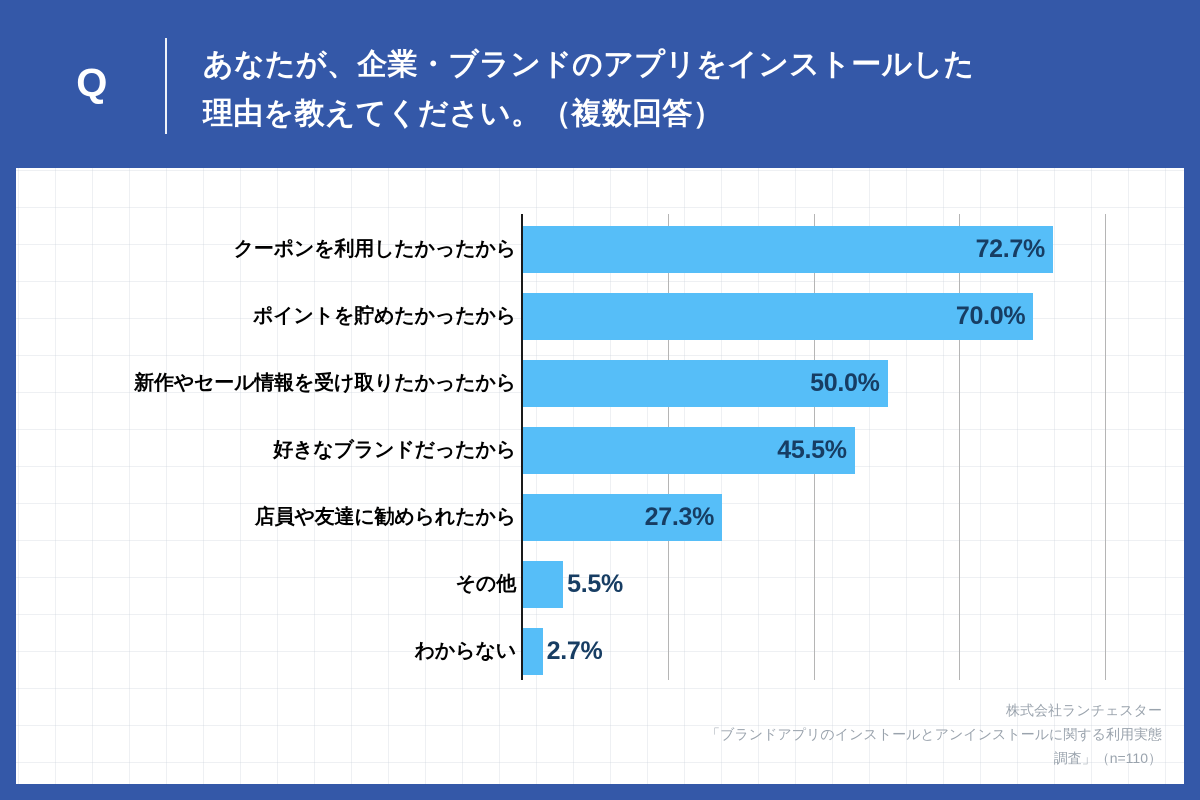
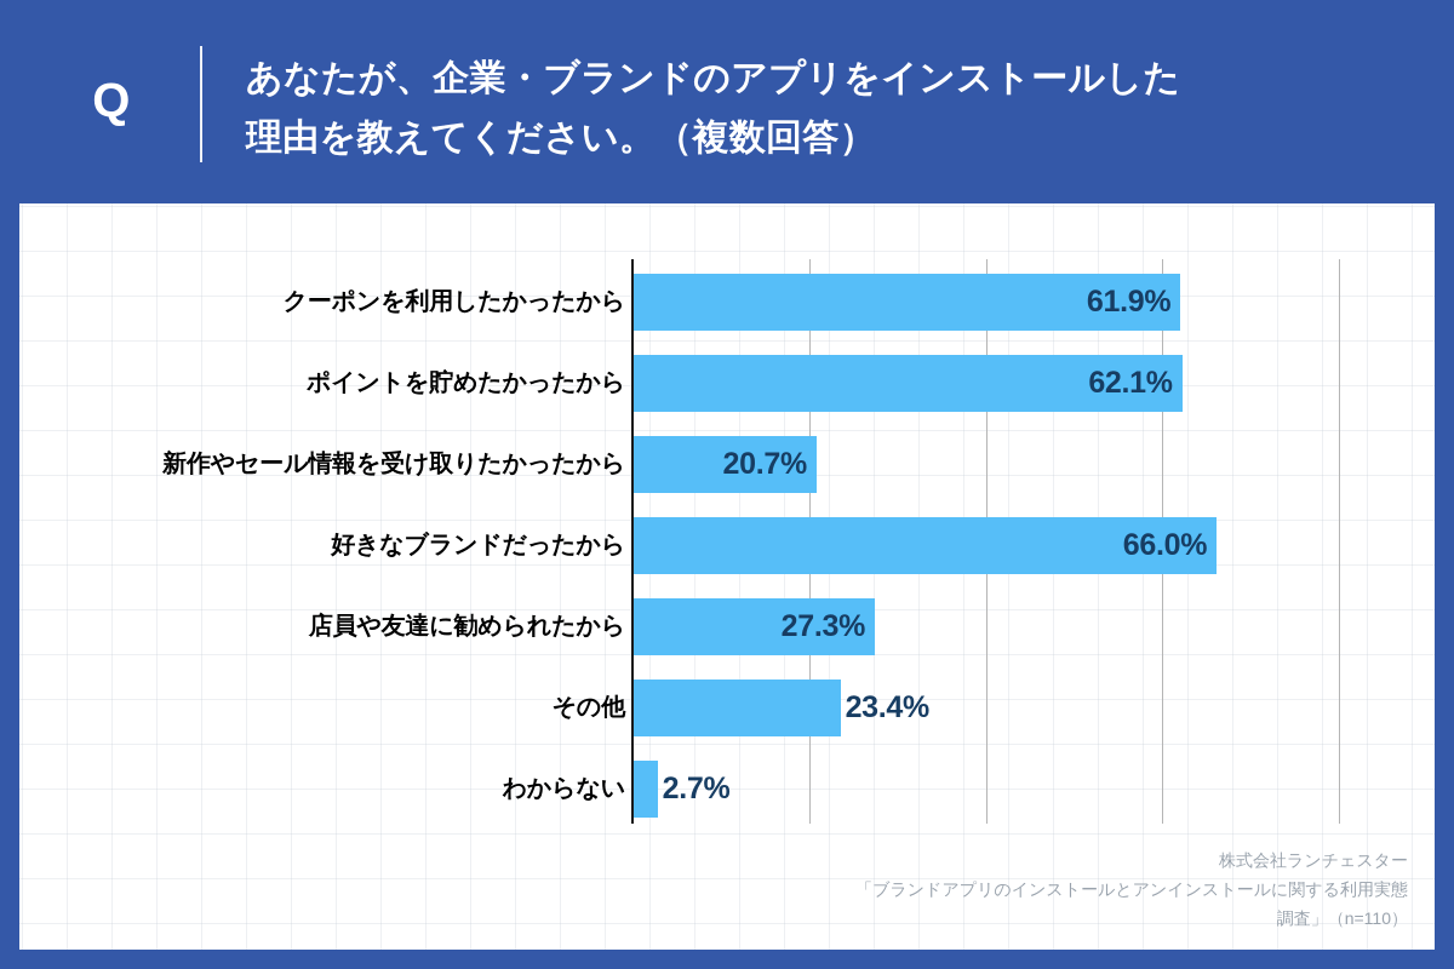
クーポンを利用したかったから: 72.7% -> 61.9%
ポイントを貯めたかったから: 70.0% -> 62.1%
新作やセール情報を受け取りたかったから: 50.0% -> 20.7%
好きなブランドだったから: 45.5% -> 66.0%
その他: 5.5% -> 23.4%
